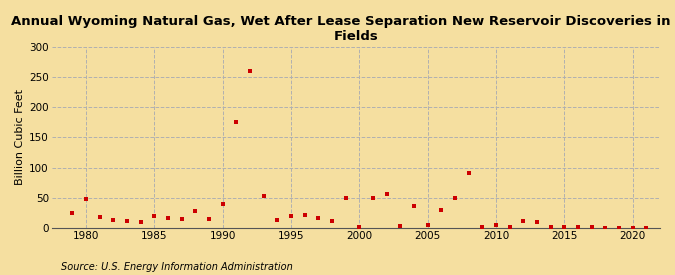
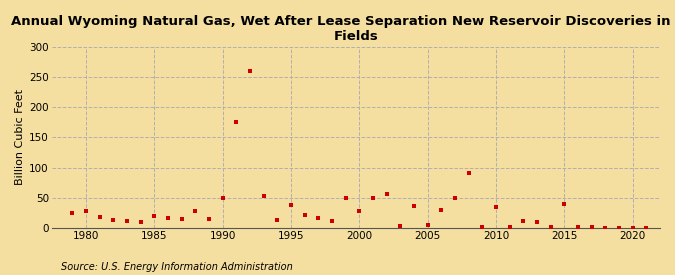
1980: 48 -> 28
1990: 40 -> 50
1995: 20 -> 38
2000: 1 -> 28
2010: 5 -> 34
2015: 2 -> 40
